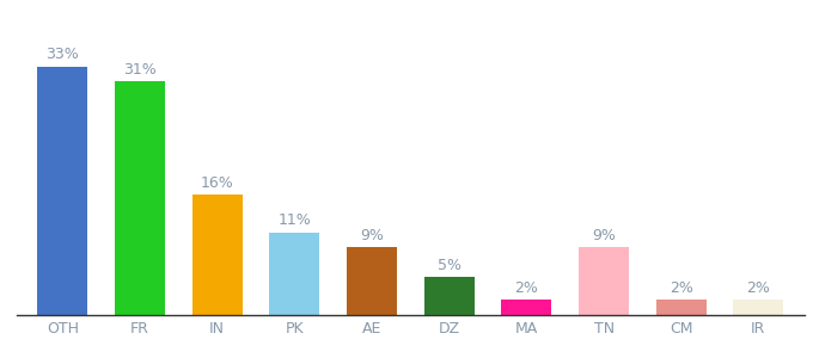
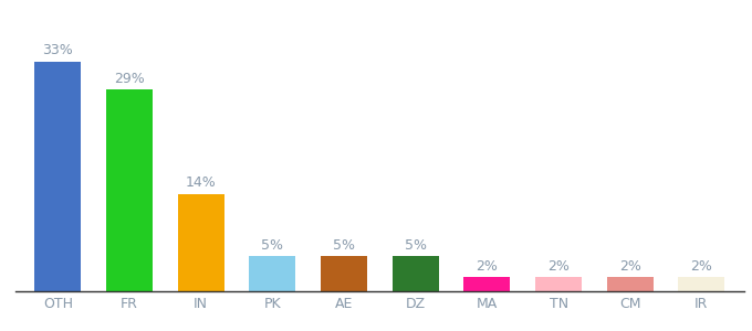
FR: 31% -> 29%
IN: 16% -> 14%
PK: 11% -> 5%
AE: 9% -> 5%
TN: 9% -> 2%
